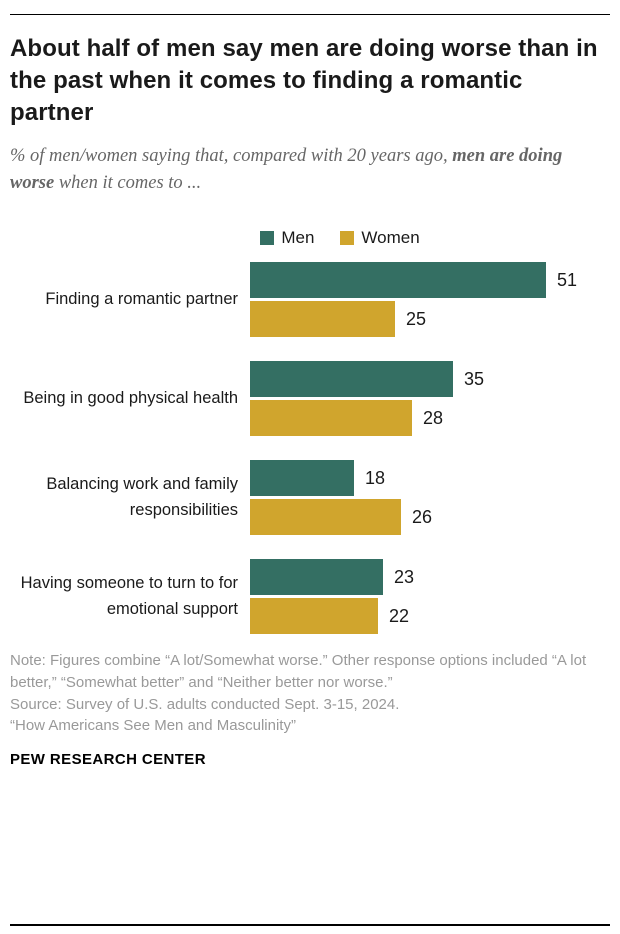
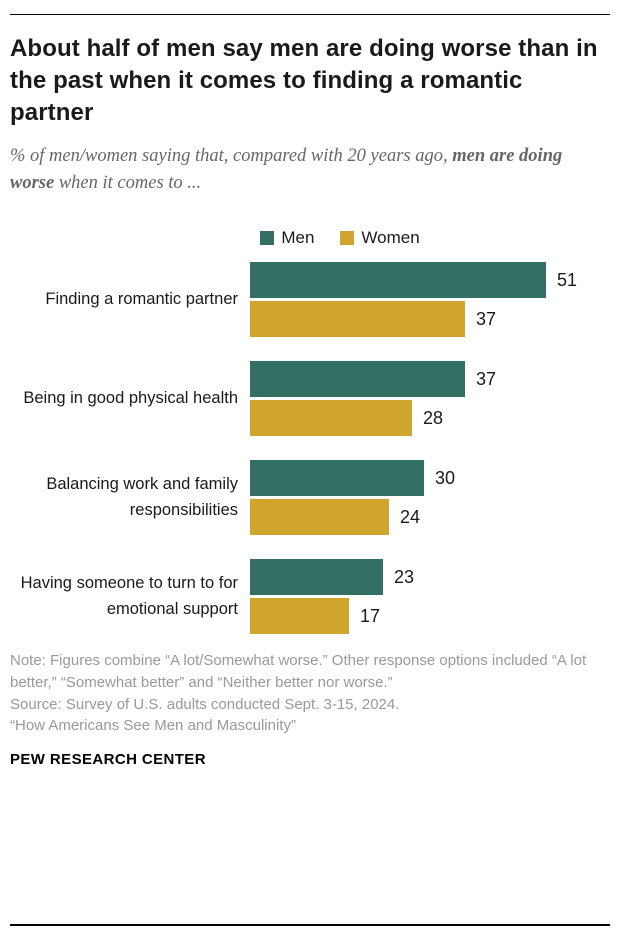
Women/Finding a romantic partner: 25 -> 37
Men/Being in good physical health: 35 -> 37
Men/Balancing work and family responsibilities: 18 -> 30
Women/Balancing work and family responsibilities: 26 -> 24
Women/Having someone to turn to for emotional support: 22 -> 17
